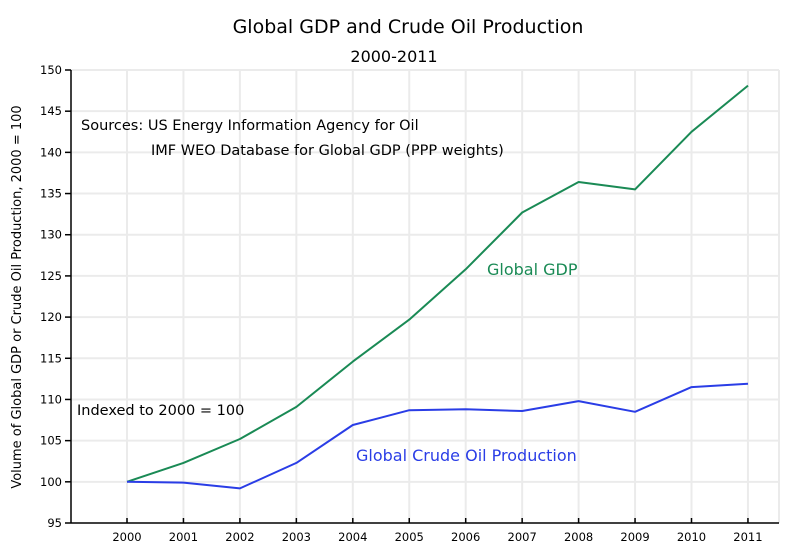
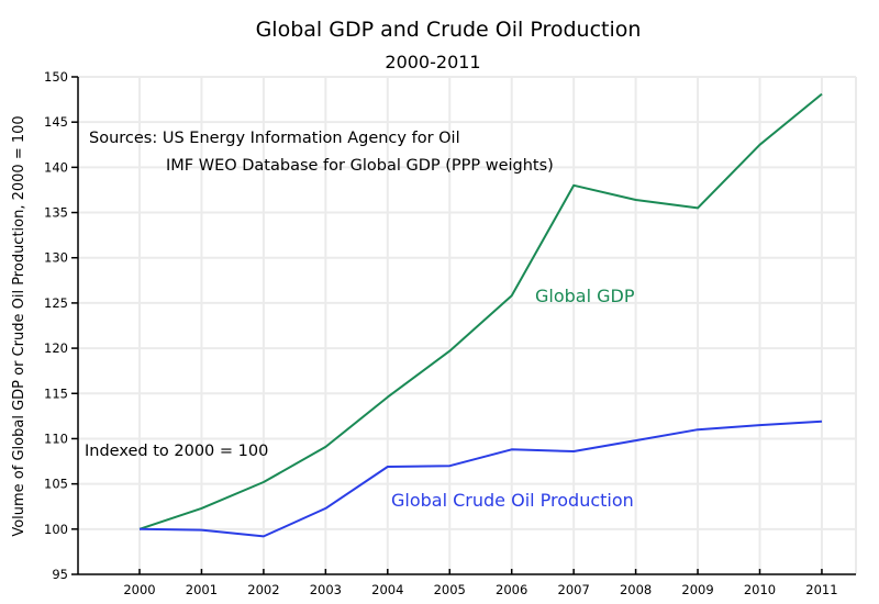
Global Crude Oil Production/2005: 109 -> 107
Global GDP/2007: 133 -> 138
Global Crude Oil Production/2009: 108 -> 111
